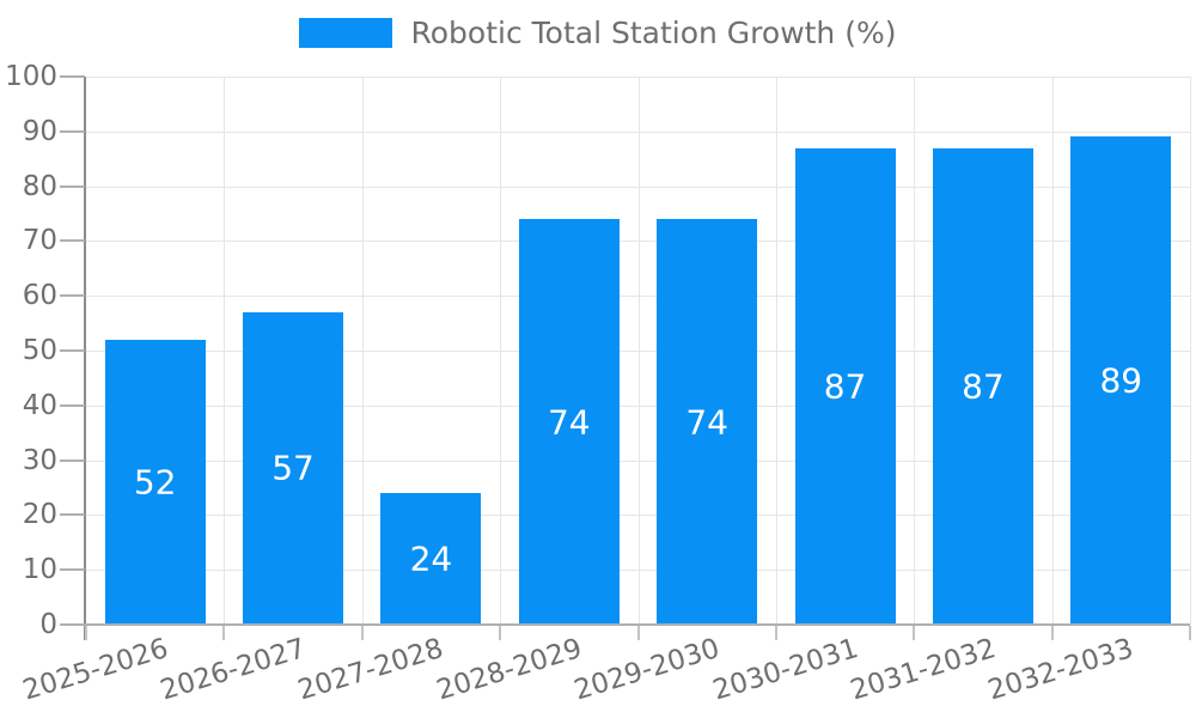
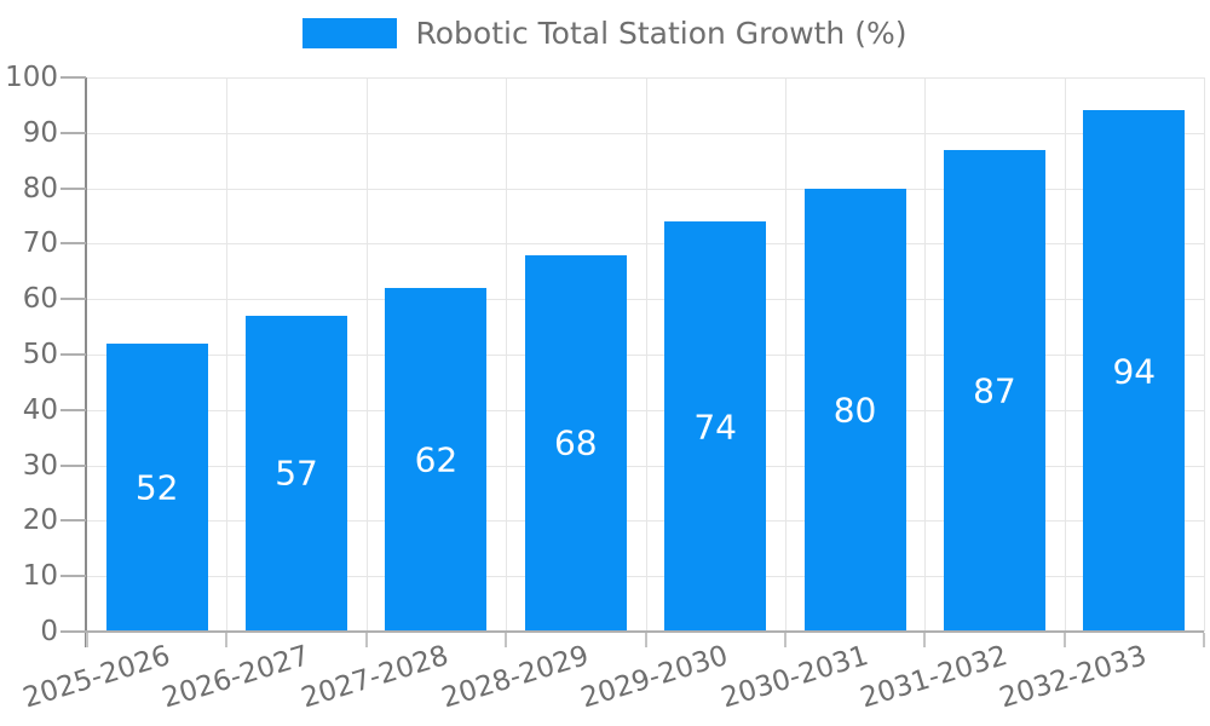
2027-2028: 24 -> 62
2028-2029: 74 -> 68
2030-2031: 87 -> 80
2032-2033: 89 -> 94
